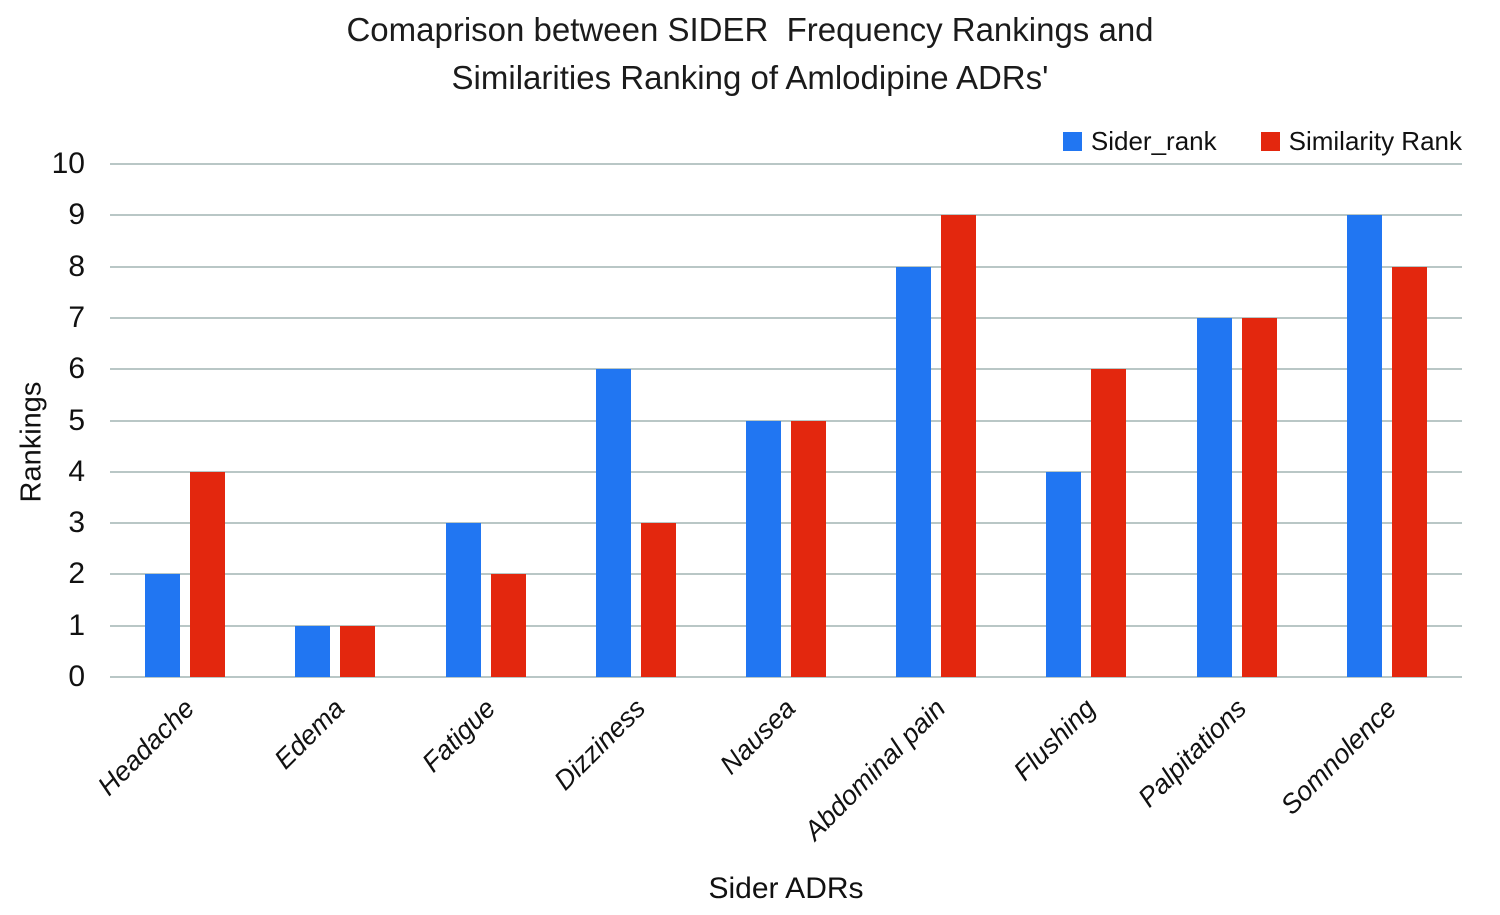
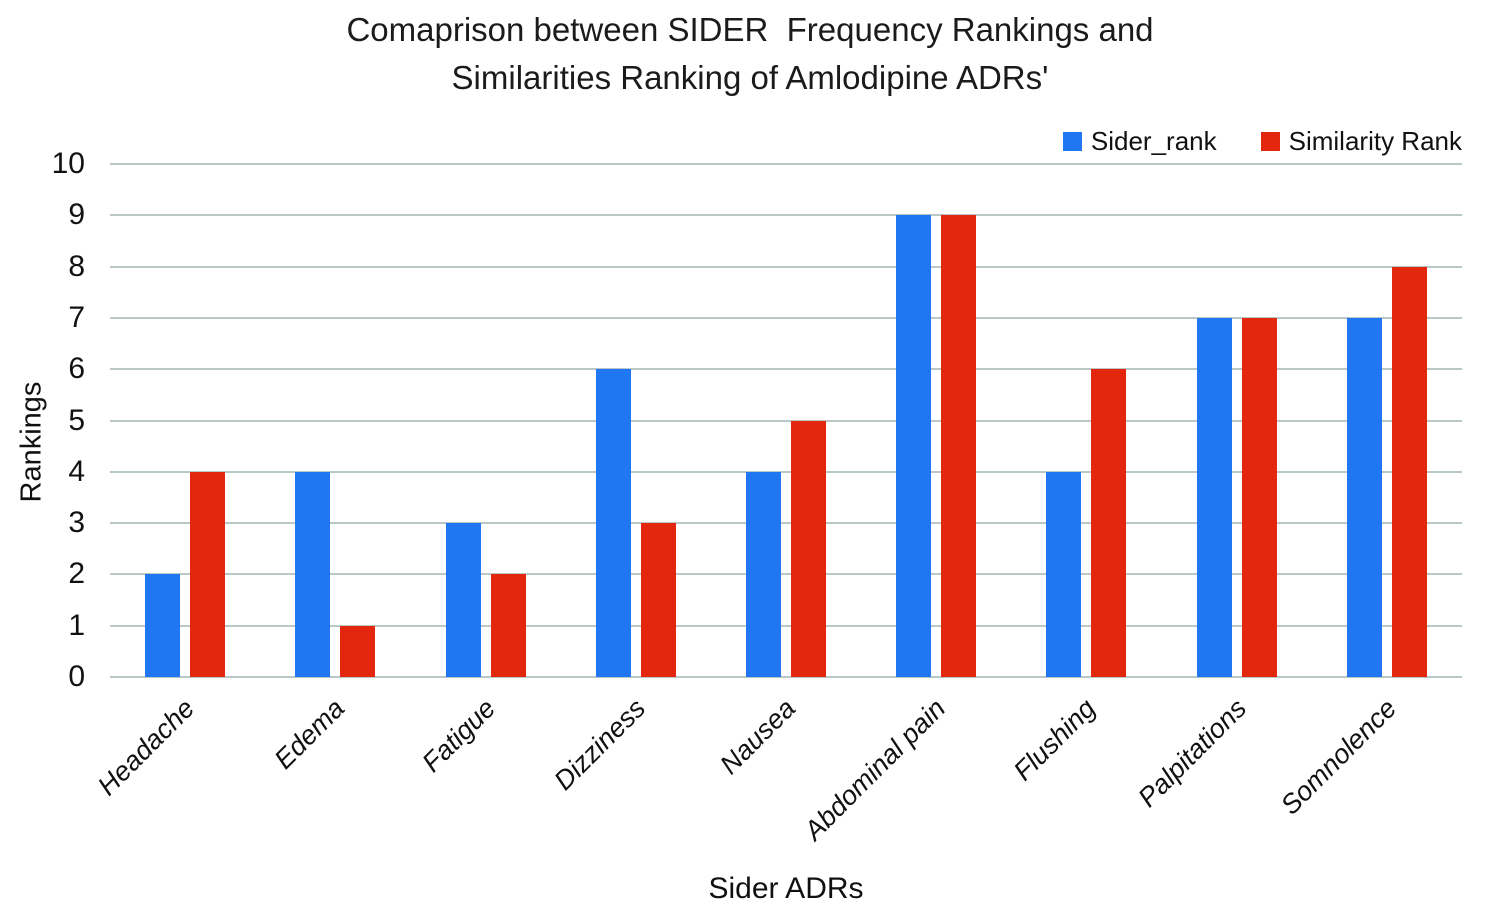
Sider_rank/Edema: 1 -> 4
Sider_rank/Nausea: 5 -> 4
Sider_rank/Abdominal pain: 8 -> 9
Sider_rank/Somnolence: 9 -> 7
